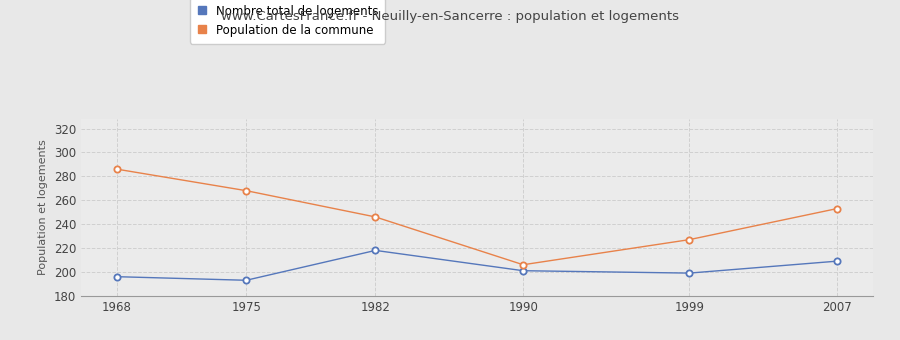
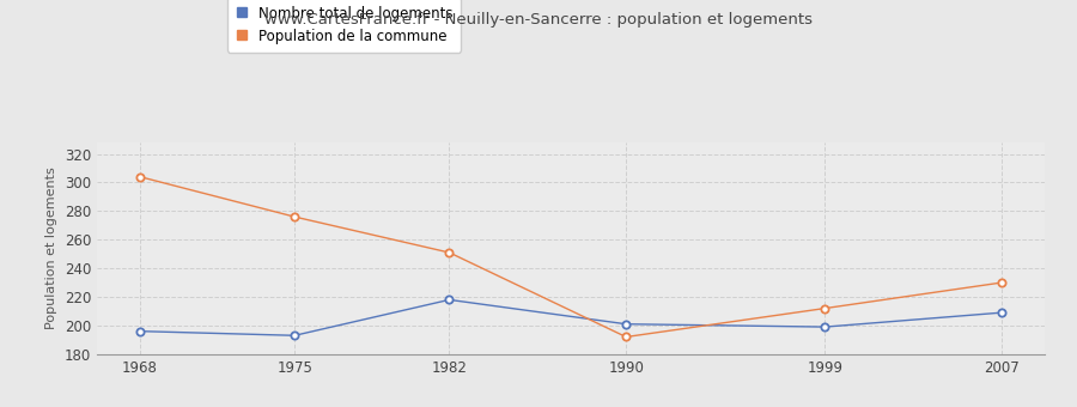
Population de la commune/1968: 286 -> 304
Population de la commune/1975: 268 -> 276
Population de la commune/1982: 246 -> 251
Population de la commune/1990: 206 -> 192
Population de la commune/1999: 227 -> 212
Population de la commune/2007: 253 -> 230
